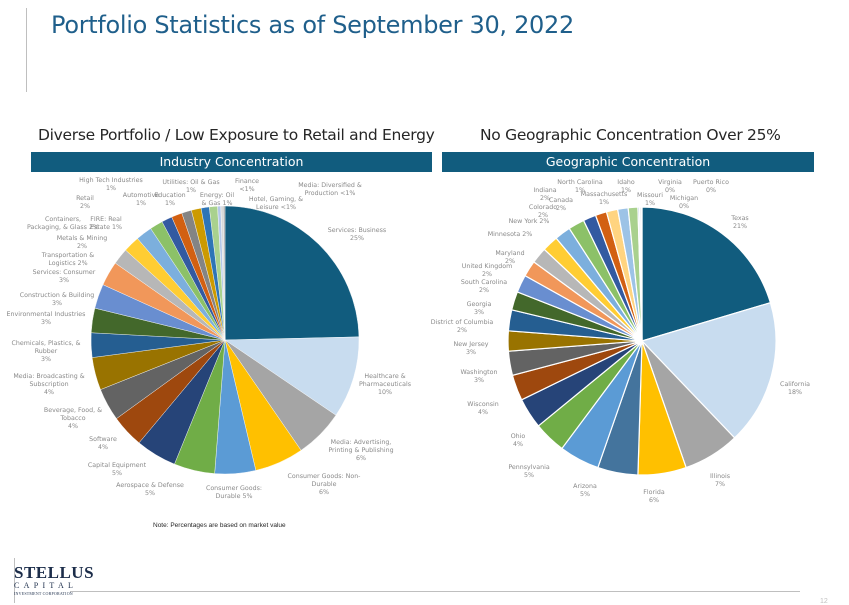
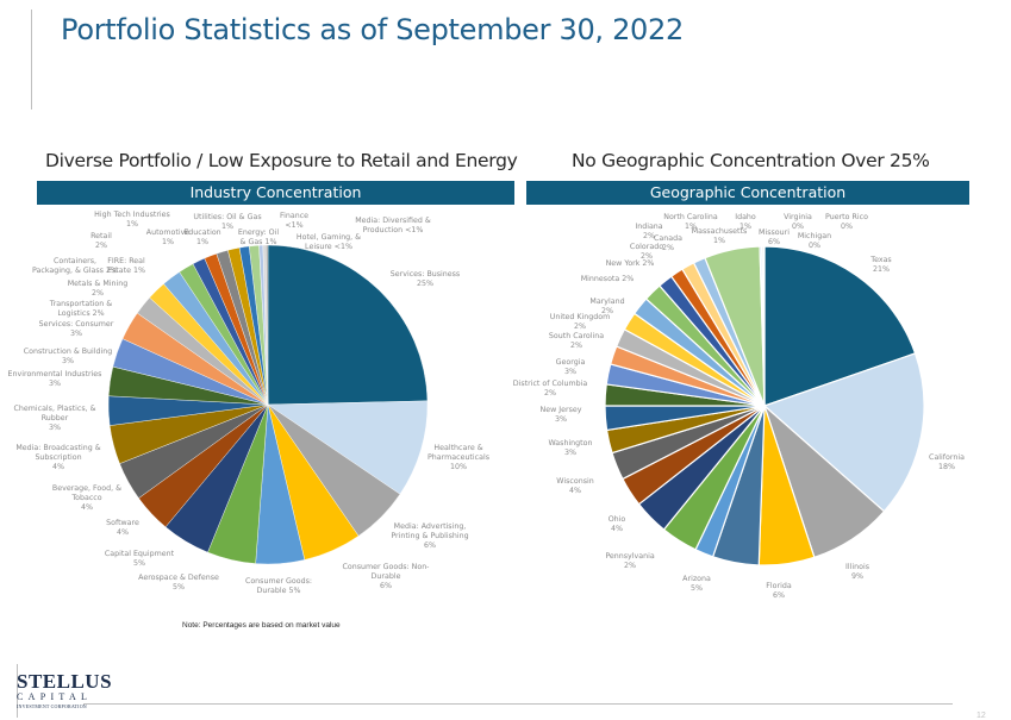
Geographic Concentration/Illinois: 7% -> 9%
Geographic Concentration/Pennsylvania: 5% -> 2%
Geographic Concentration/Missouri: 1% -> 6%
